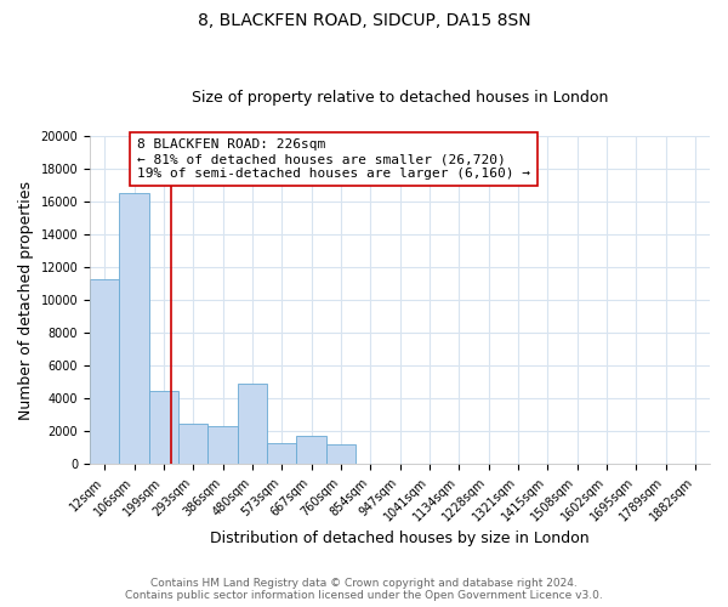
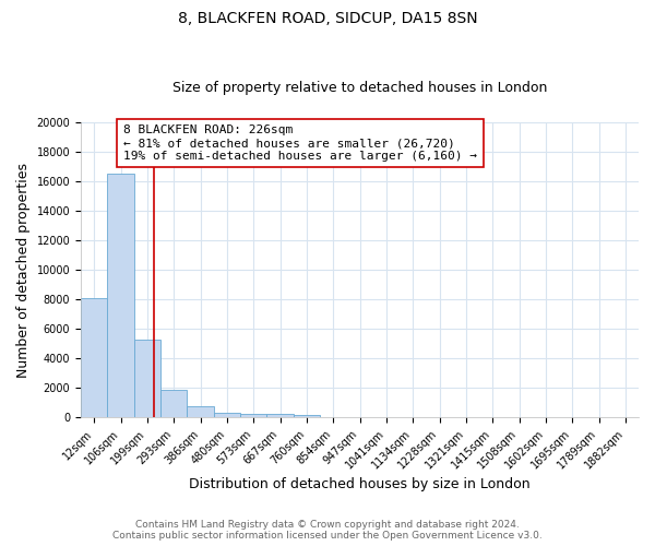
12sqm: 11300 -> 8100
199sqm: 4500 -> 5300
293sqm: 2500 -> 1800
386sqm: 2300 -> 800
480sqm: 4900 -> 300
573sqm: 1300 -> 300
667sqm: 1700 -> 200
760sqm: 1200 -> 200
